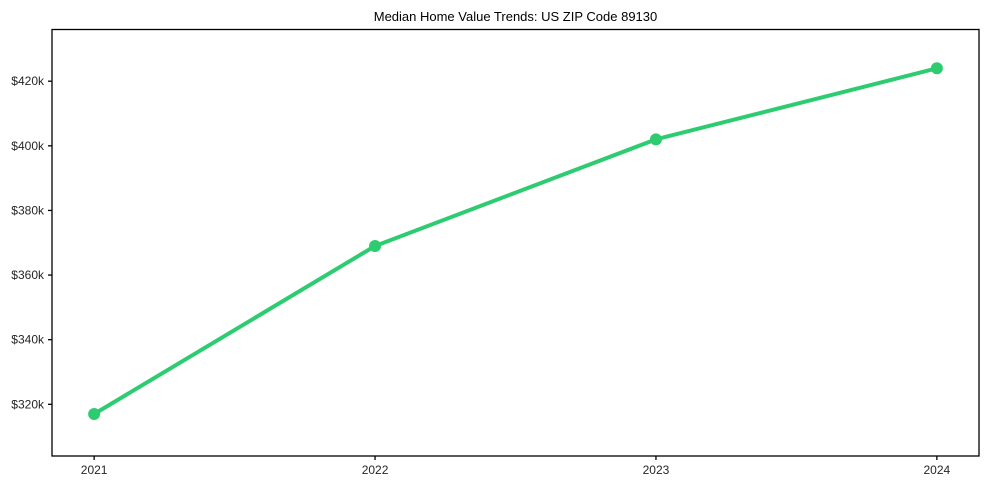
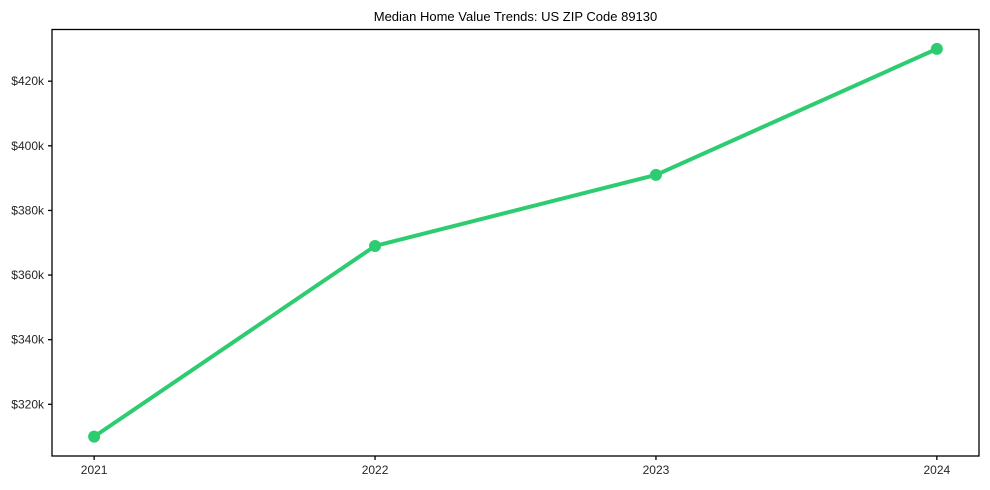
2021: $317k -> $310k
2023: $402k -> $391k
2024: $424k -> $430k
